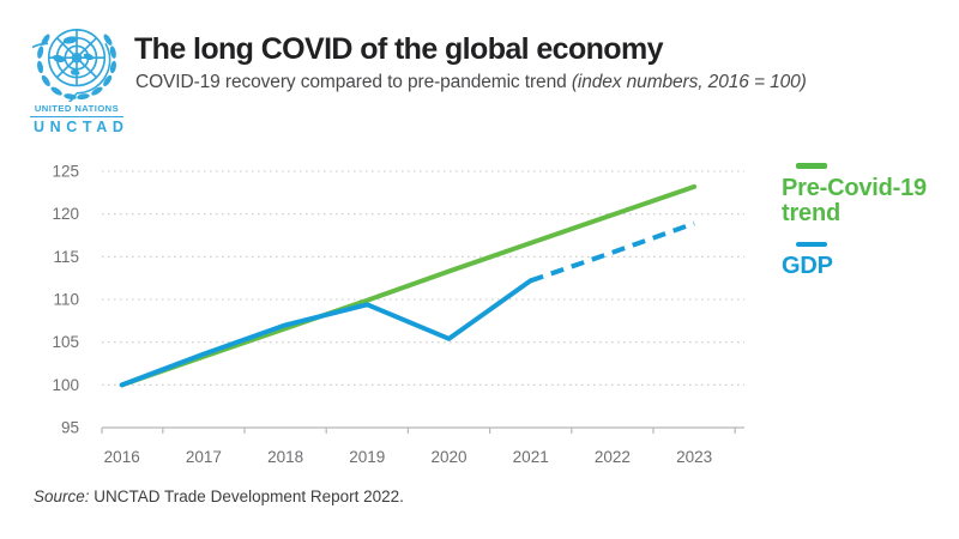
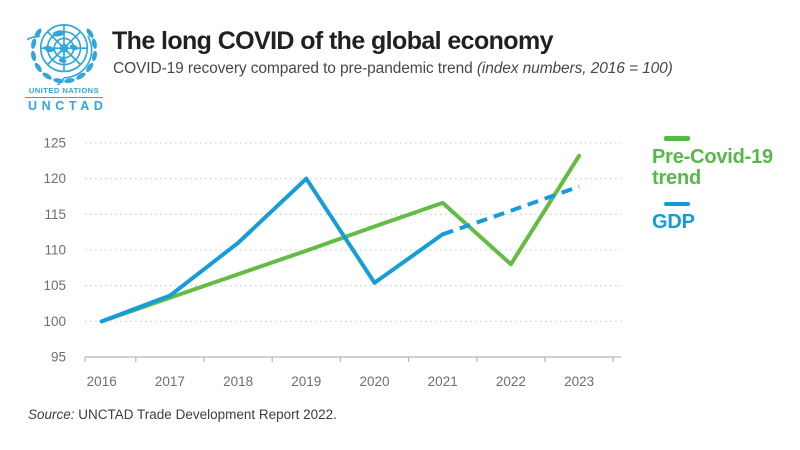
GDP/2018: 107 -> 111
GDP/2019: 109 -> 120
Pre-Covid-19 trend/2022: 120 -> 108
